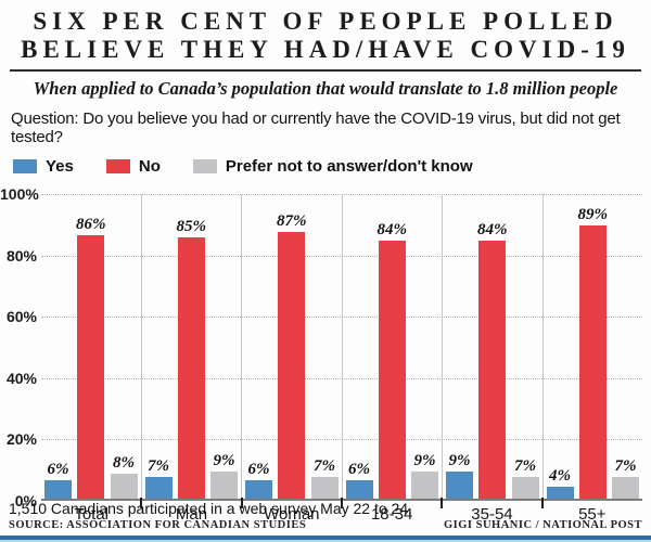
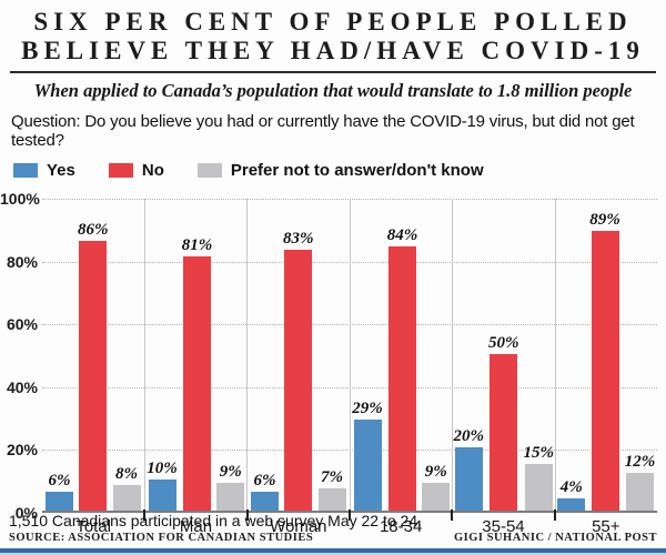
Yes/Man: 7% -> 10%
No/Man: 85% -> 81%
No/Woman: 87% -> 83%
Yes/18-34: 6% -> 29%
Yes/35-54: 9% -> 20%
No/35-54: 84% -> 50%
Prefer not to answer/don't know/35-54: 7% -> 15%
Prefer not to answer/don't know/55+: 7% -> 12%
